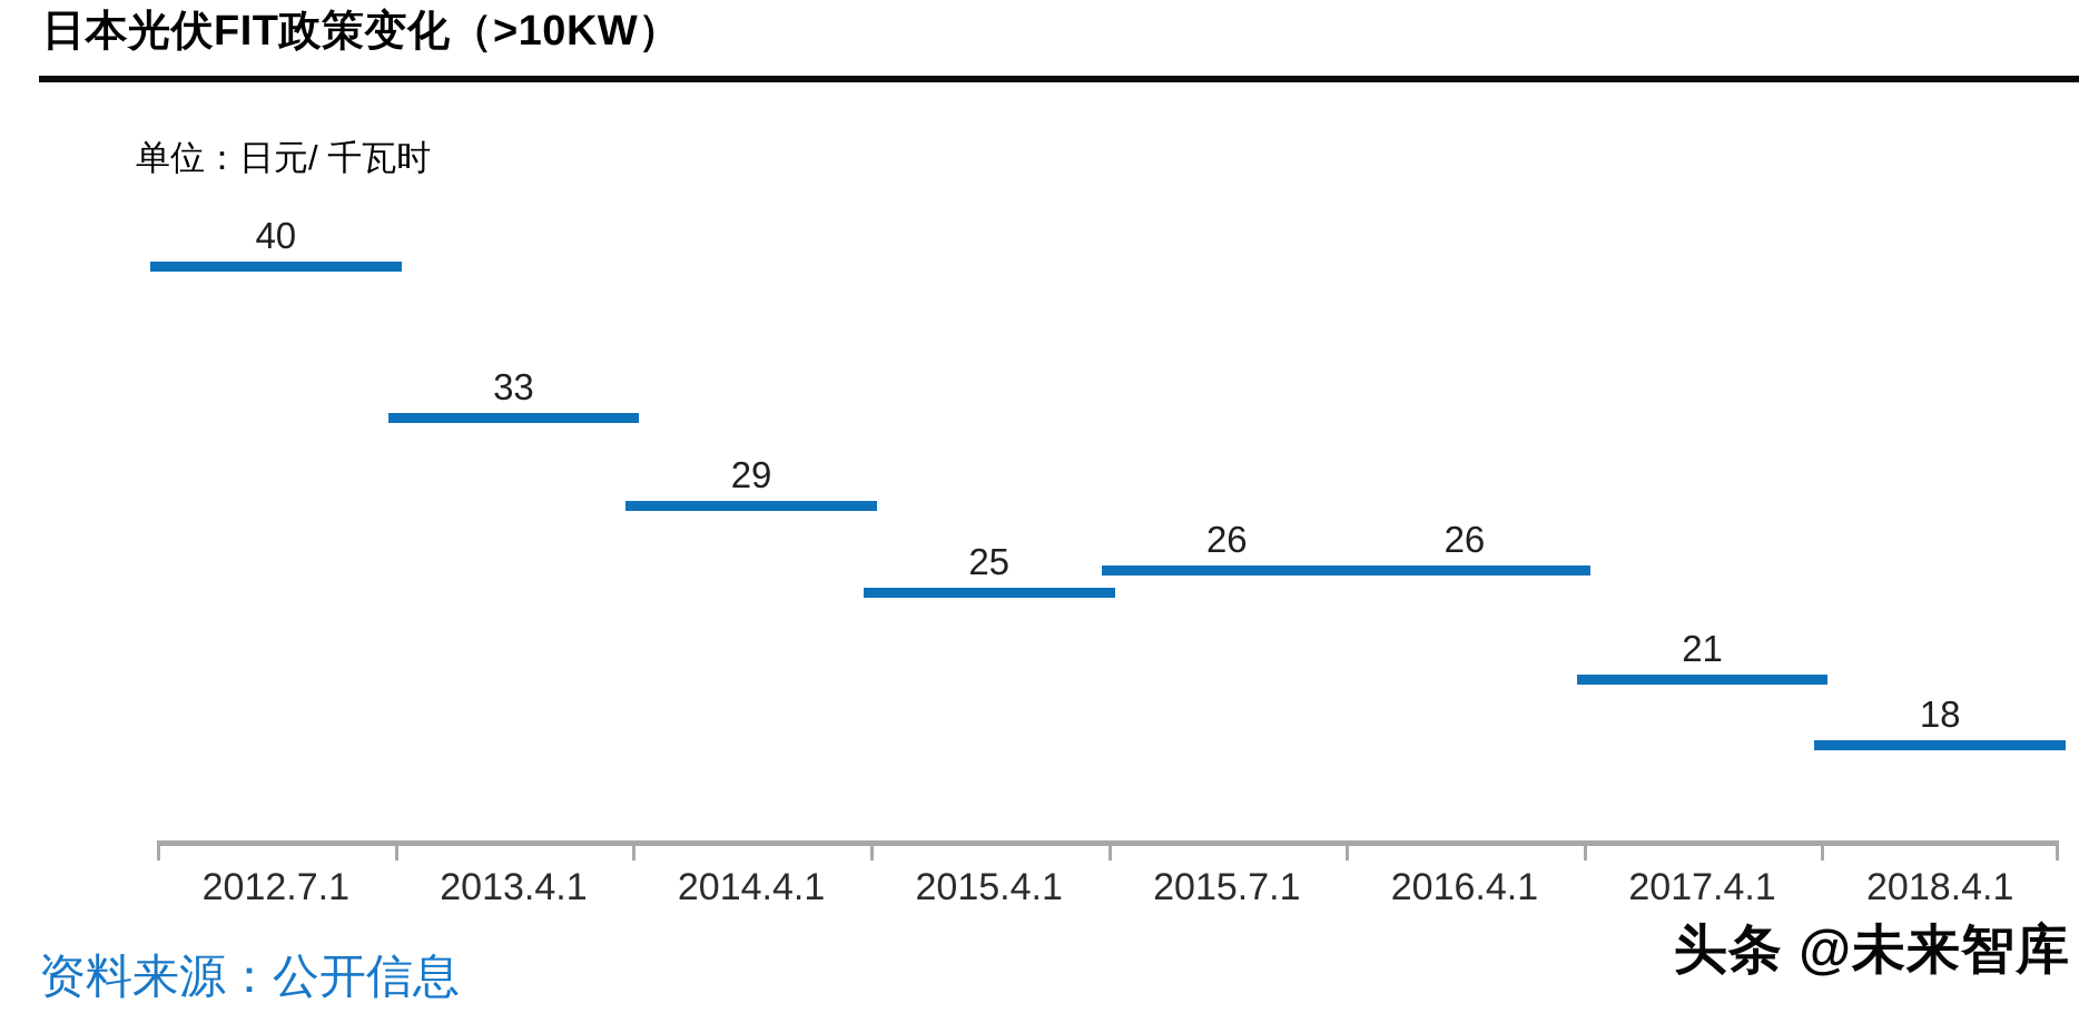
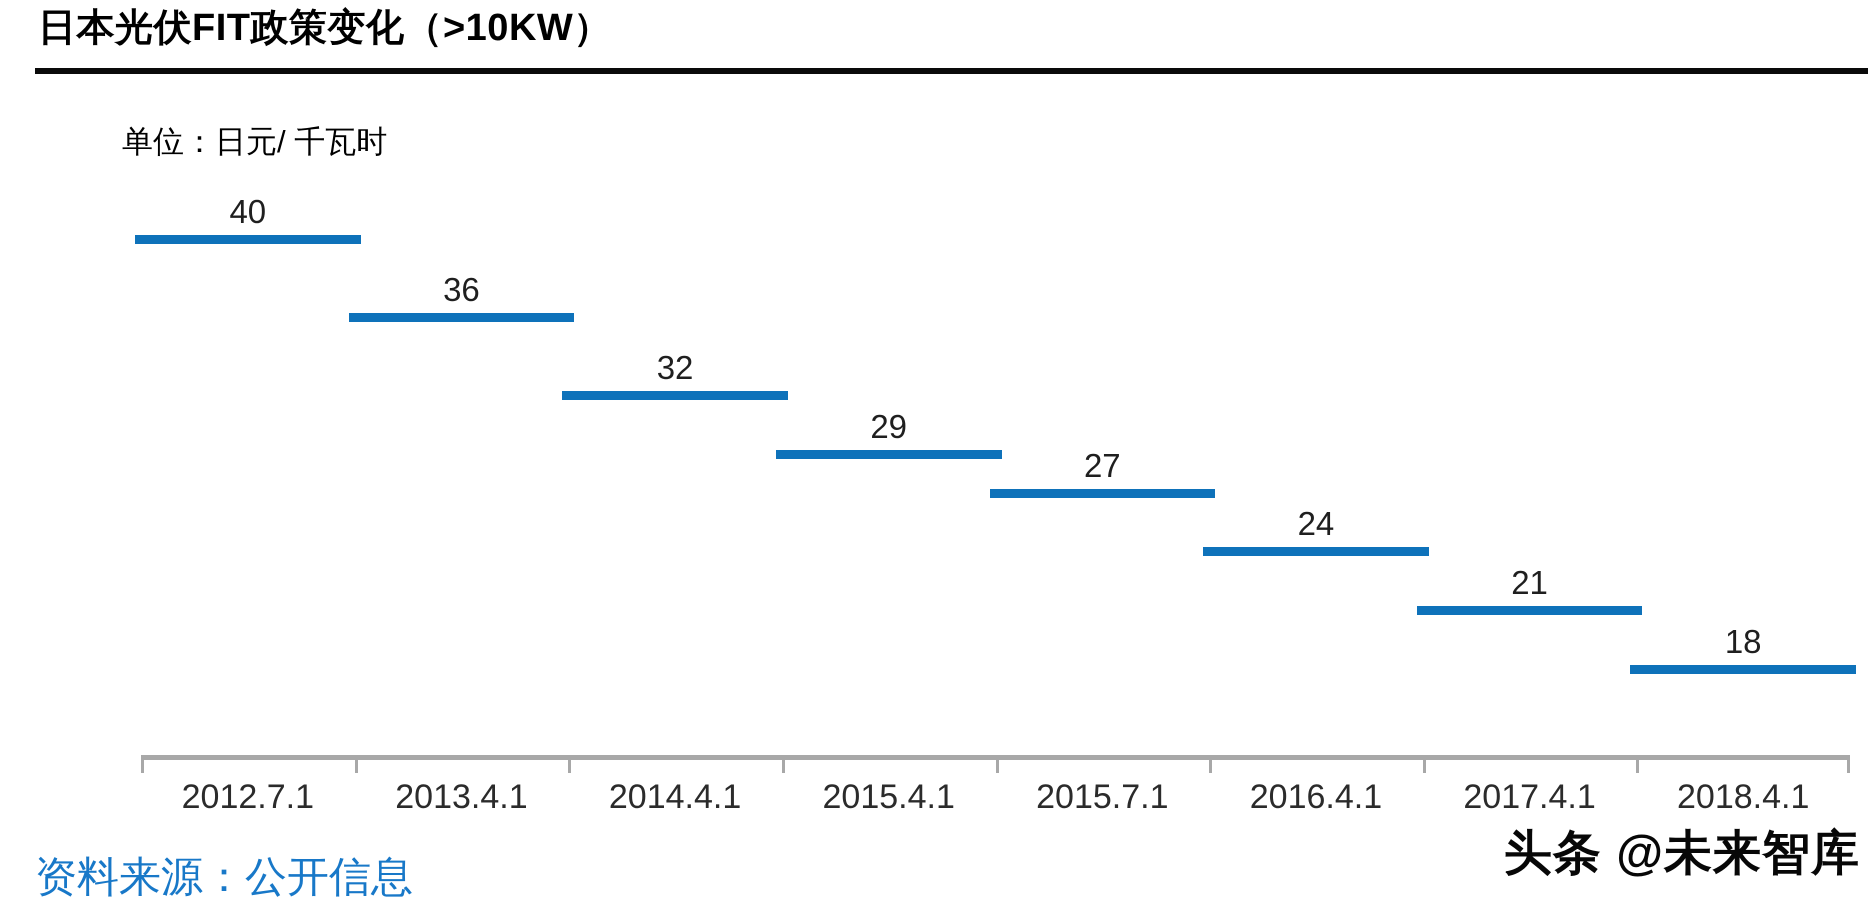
2013.4.1: 33 -> 36
2014.4.1: 29 -> 32
2015.4.1: 25 -> 29
2015.7.1: 26 -> 27
2016.4.1: 26 -> 24
